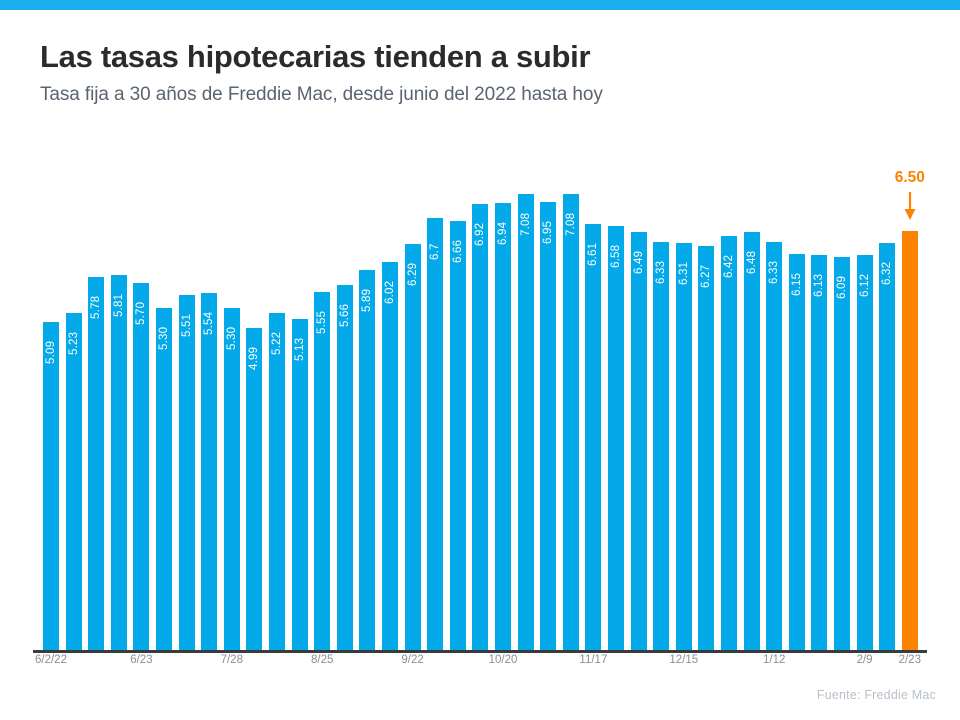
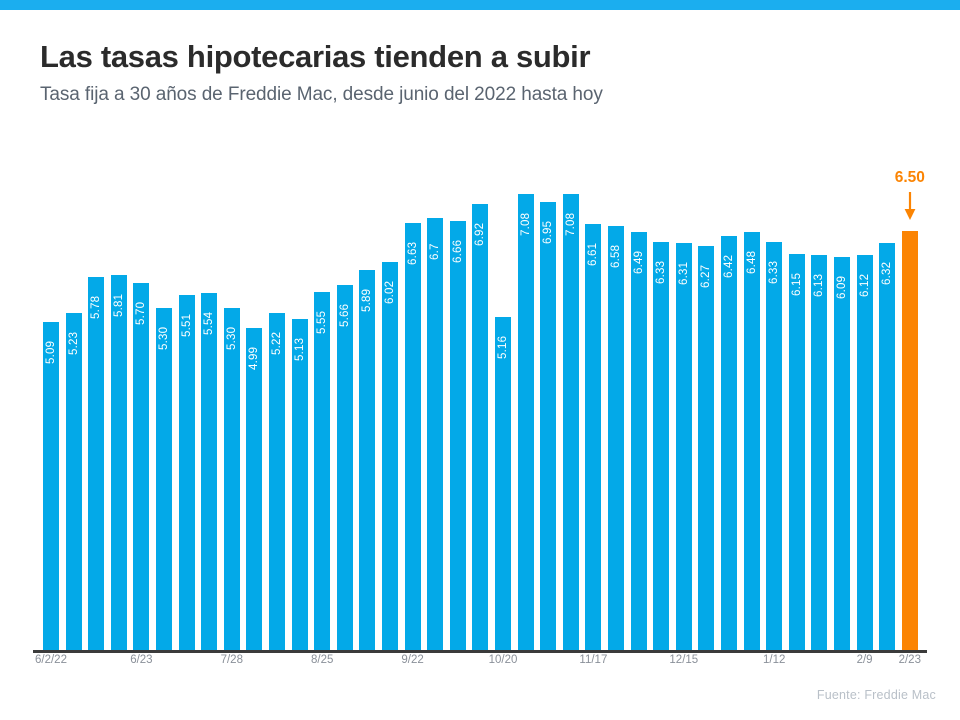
9/22: 6.29 -> 6.63
10/20: 6.94 -> 5.16
